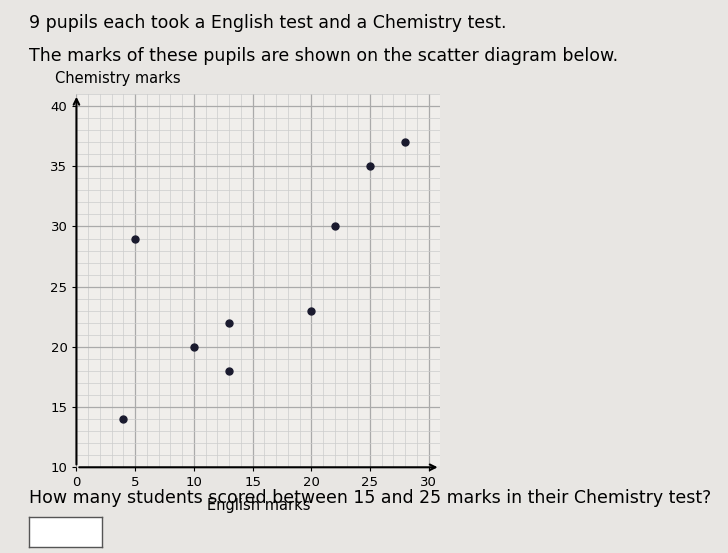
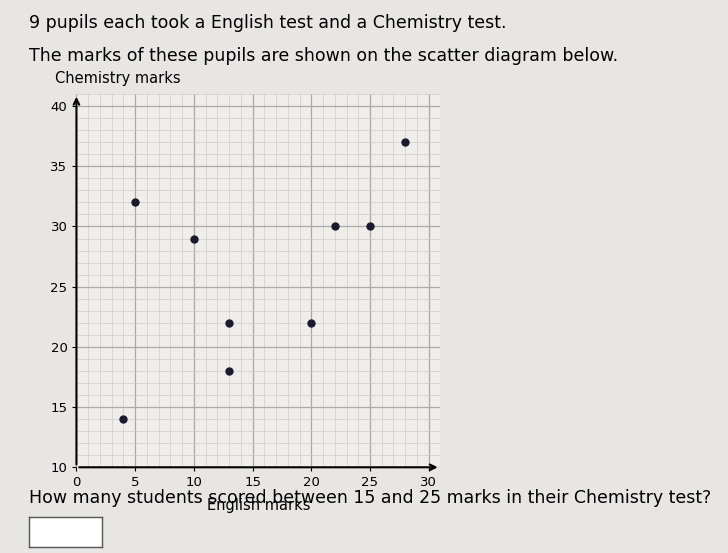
5: 29 -> 32
10: 20 -> 29
20: 23 -> 22
25: 35 -> 30
